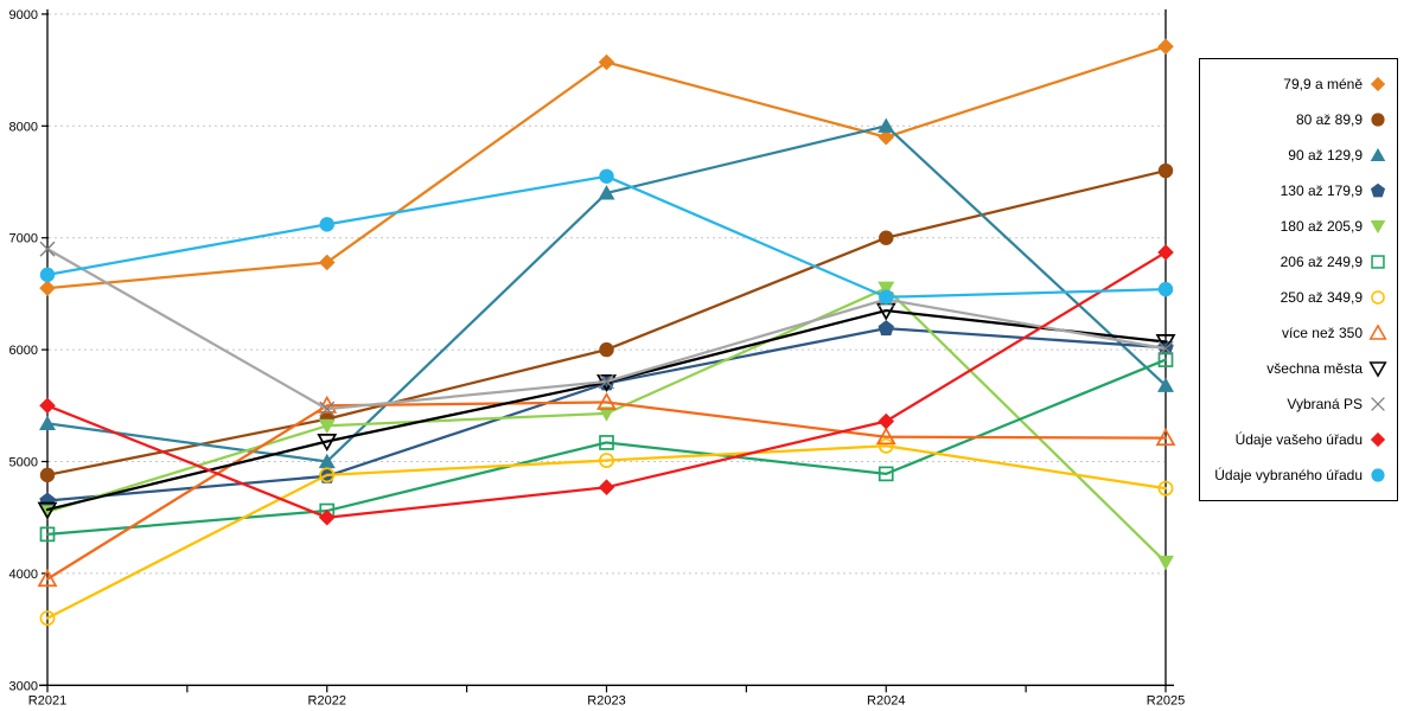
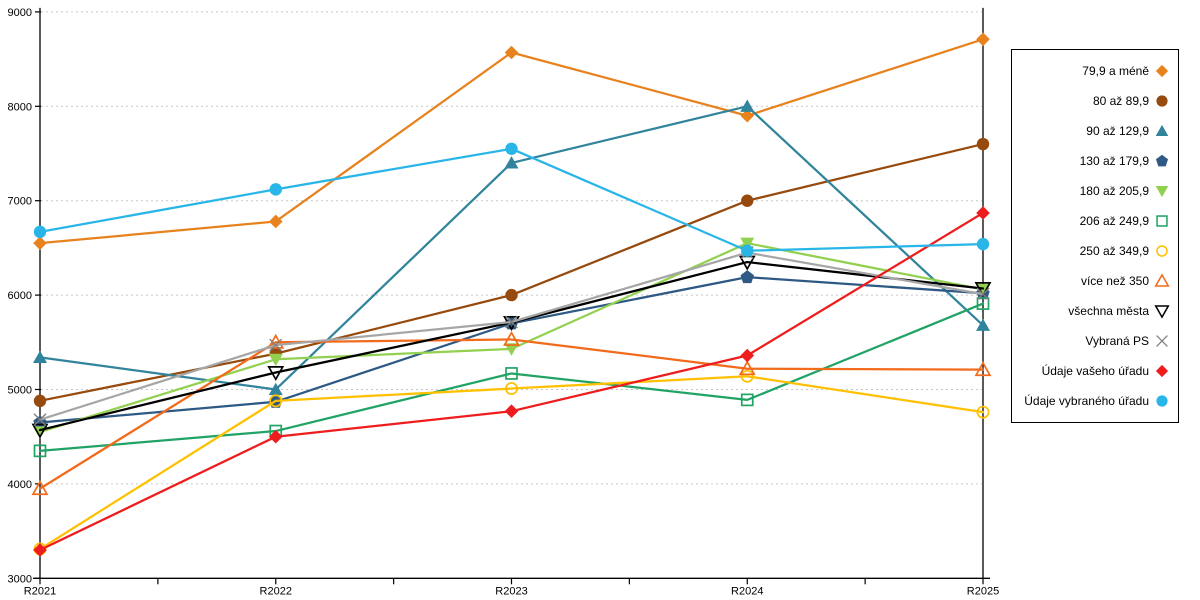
250 až 349,9/R2021: 3600 -> 3300
Vybraná PS/R2021: 6900 -> 4700
Údaje vašeho úřadu/R2021: 5500 -> 3300
180 až 205,9/R2025: 4100 -> 6100
